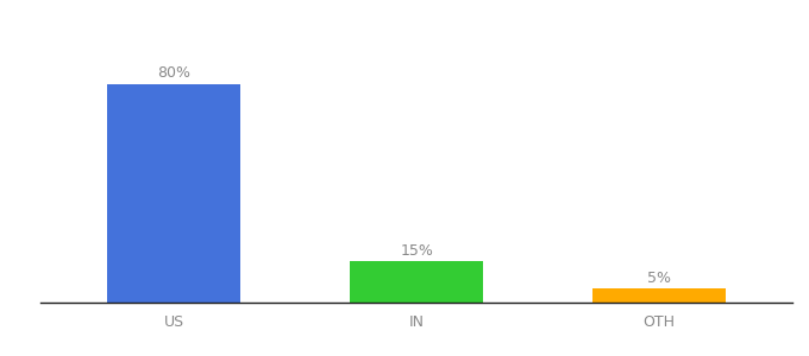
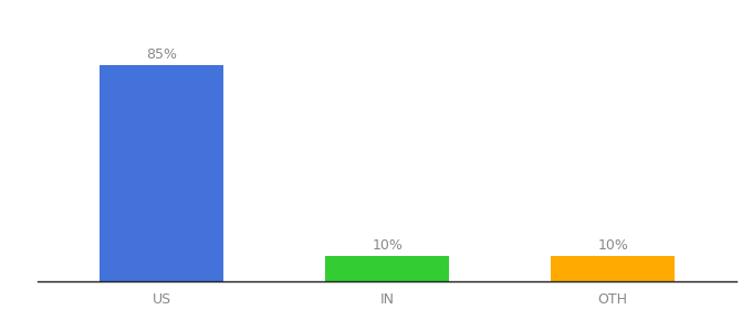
US: 80% -> 85%
IN: 15% -> 10%
OTH: 5% -> 10%
